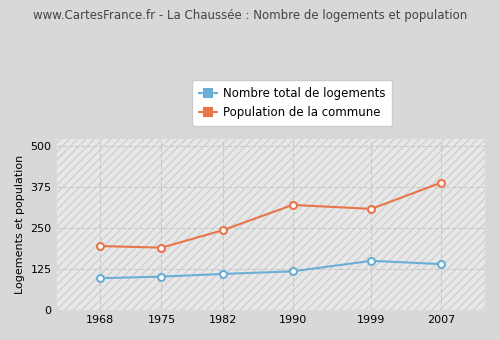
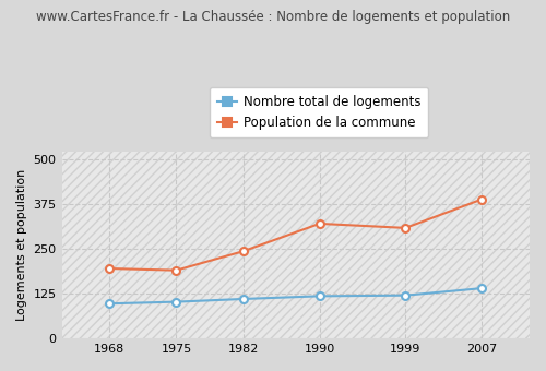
Nombre total de logements/1999: 150 -> 120
